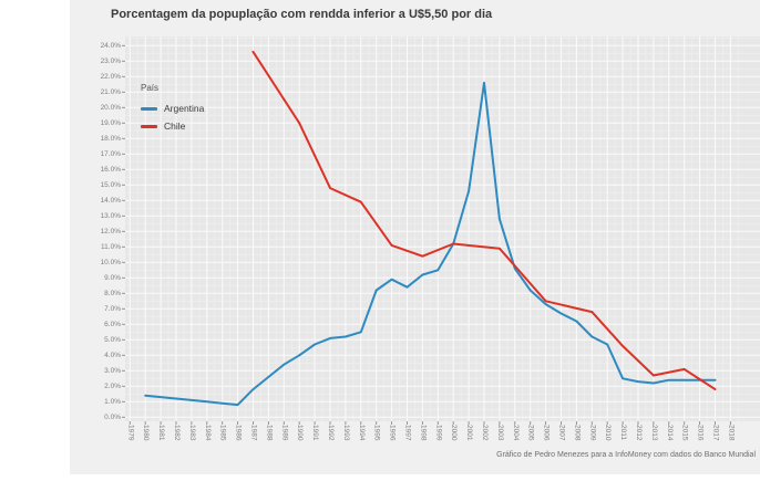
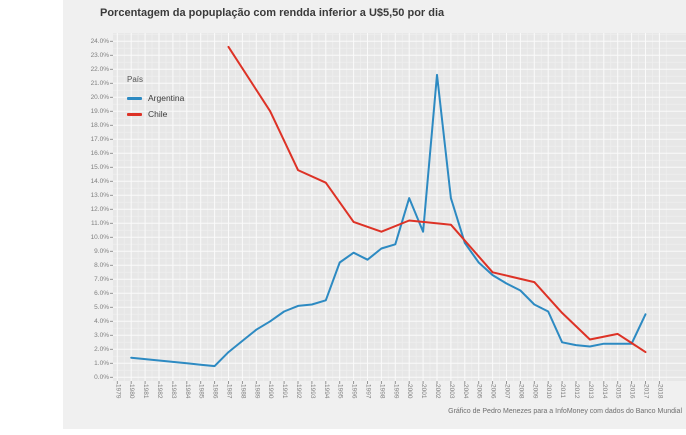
Argentina/2000: 11.2% -> 12.8%
Argentina/2001: 14.6% -> 10.4%
Argentina/2017: 2.4% -> 4.5%
